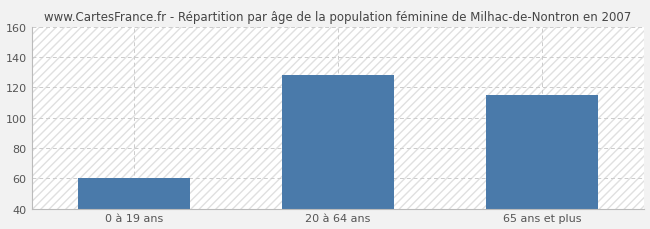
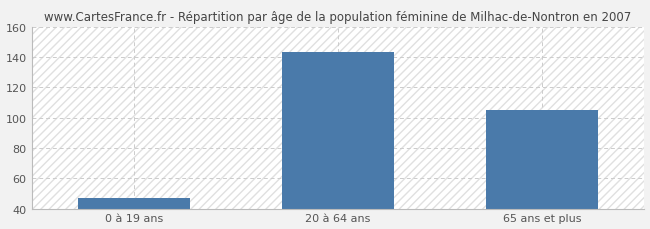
0 à 19 ans: 60 -> 47
20 à 64 ans: 128 -> 143
65 ans et plus: 115 -> 105
